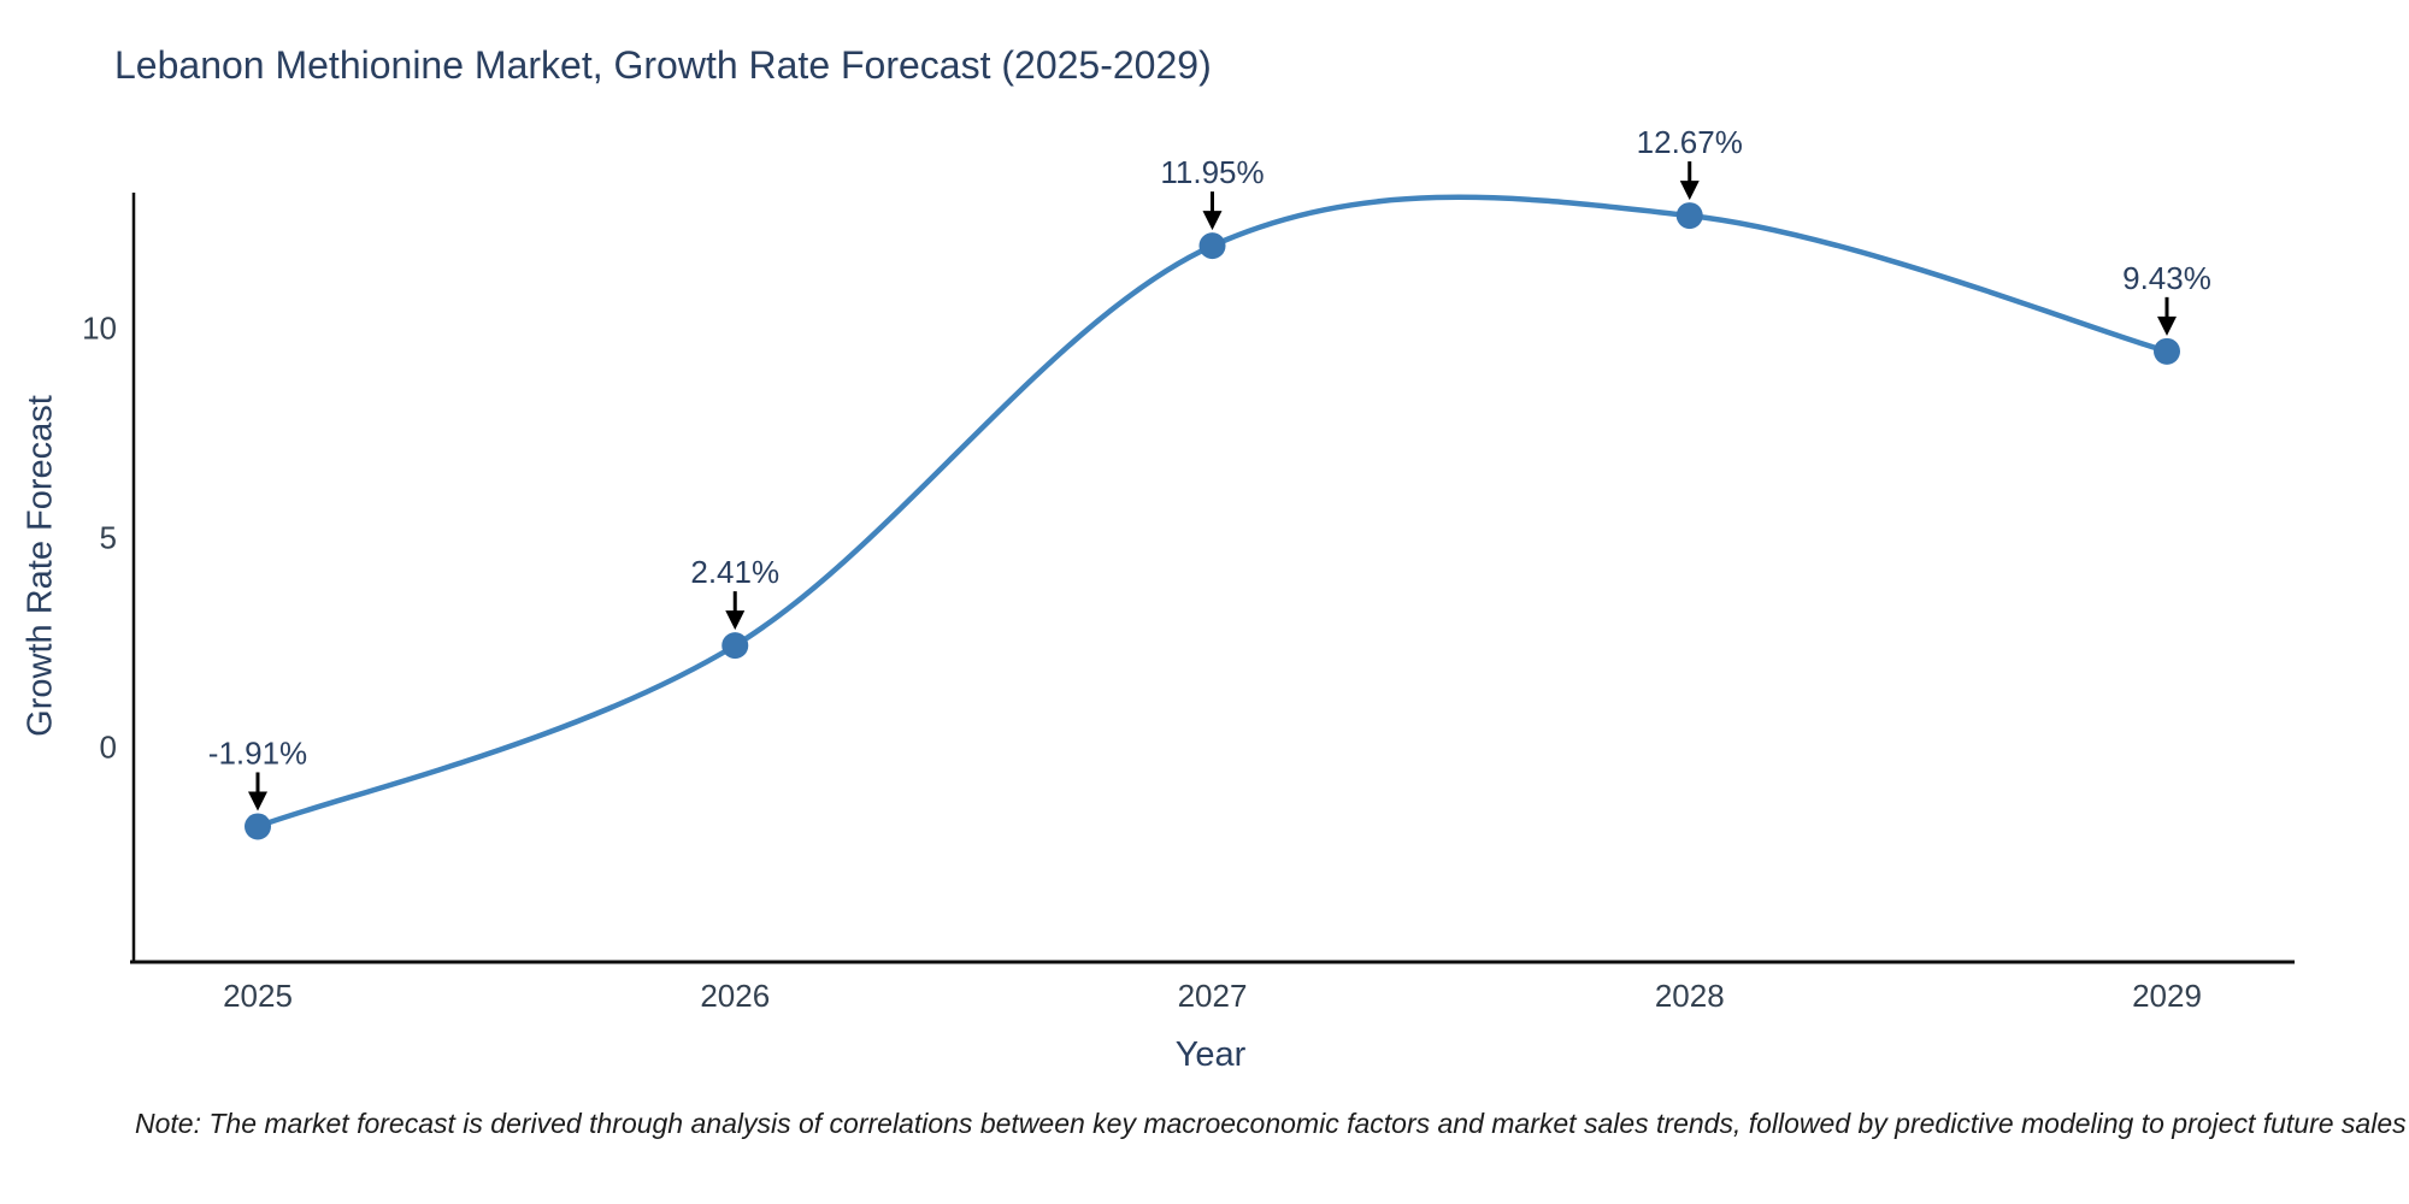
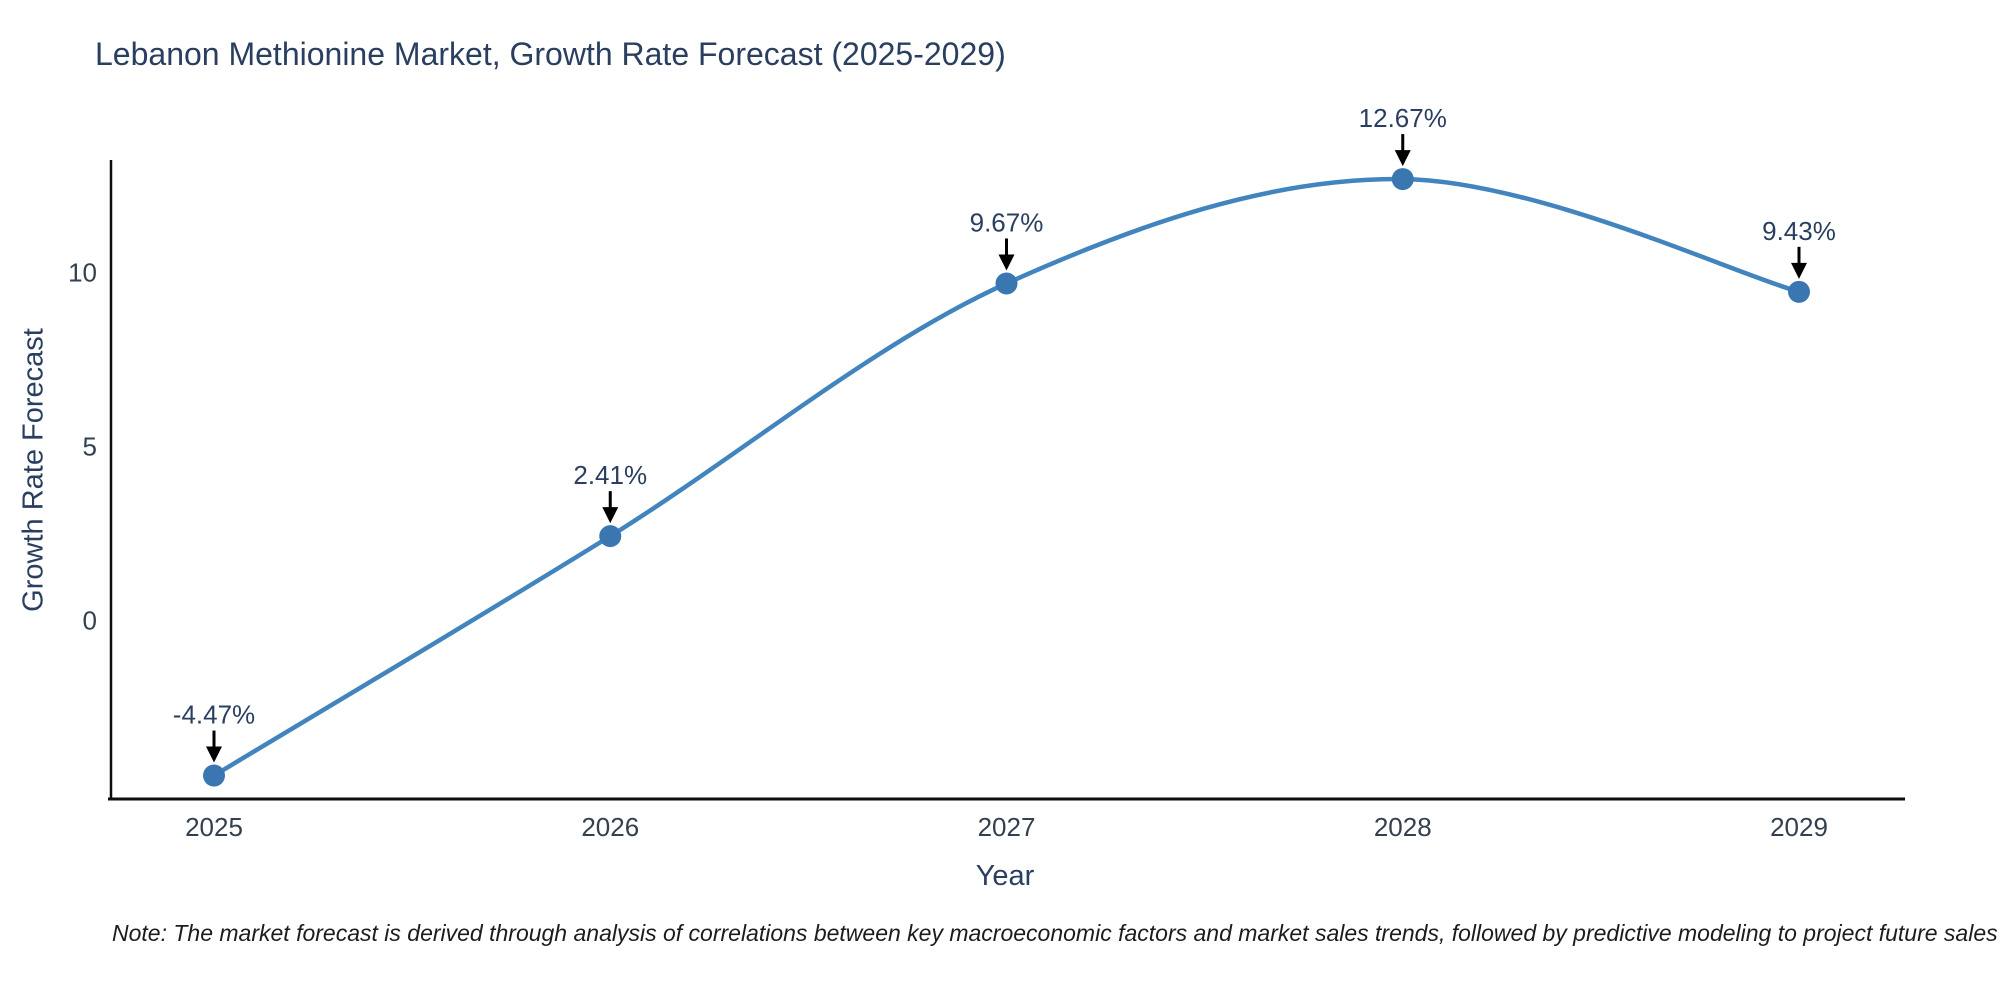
2025: -1.91% -> -4.47%
2027: 11.95% -> 9.67%
